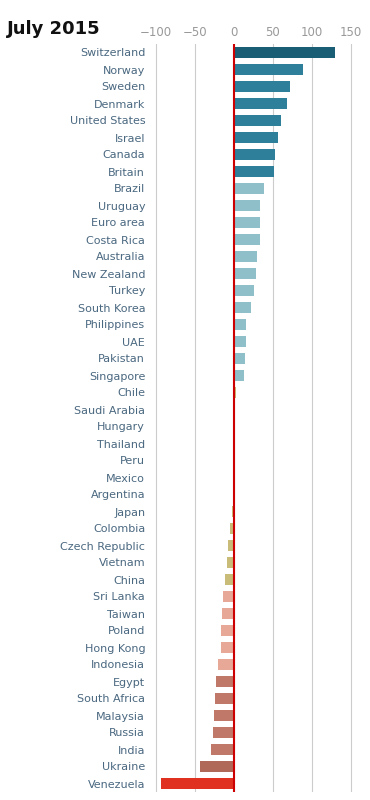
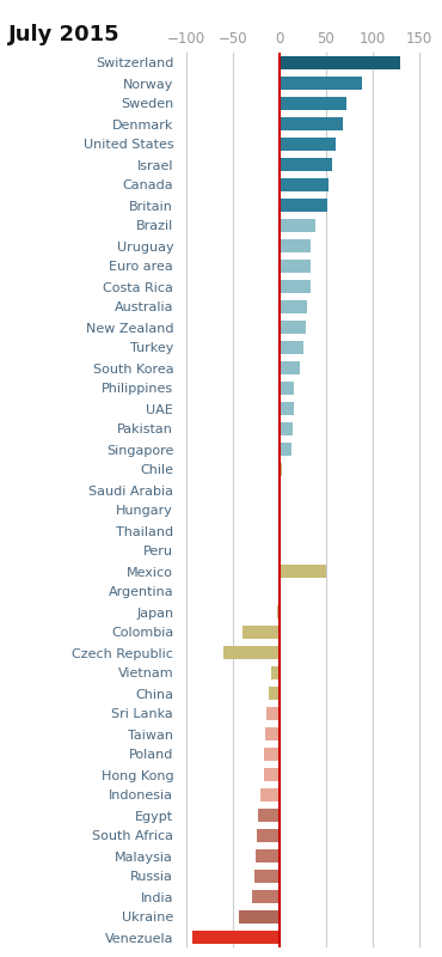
Mexico: 1 -> 50
Colombia: -5 -> -40
Czech Republic: -7 -> -60
